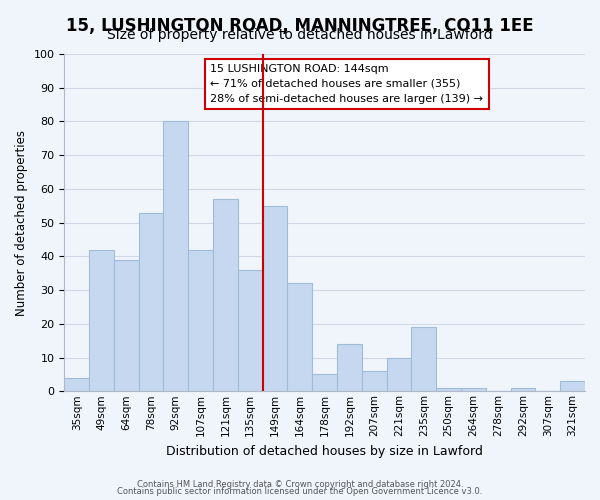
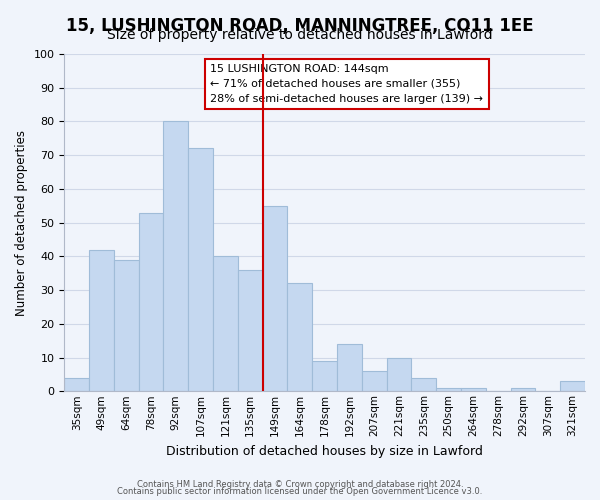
107sqm: 42 -> 72
121sqm: 57 -> 40
178sqm: 5 -> 9
235sqm: 19 -> 4
